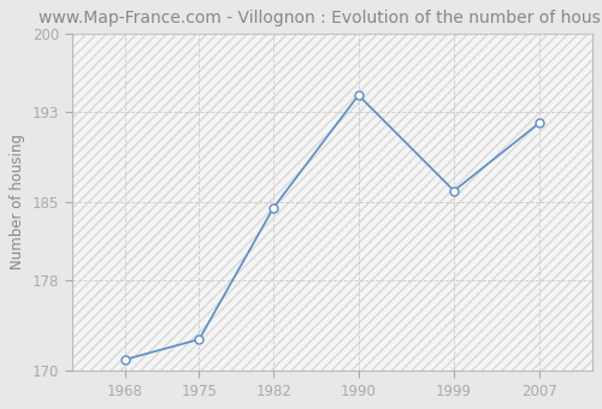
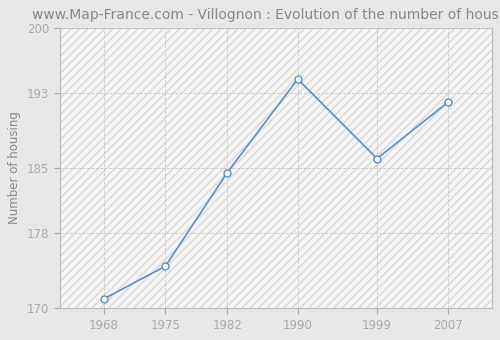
1975: 172.8 -> 174.5
